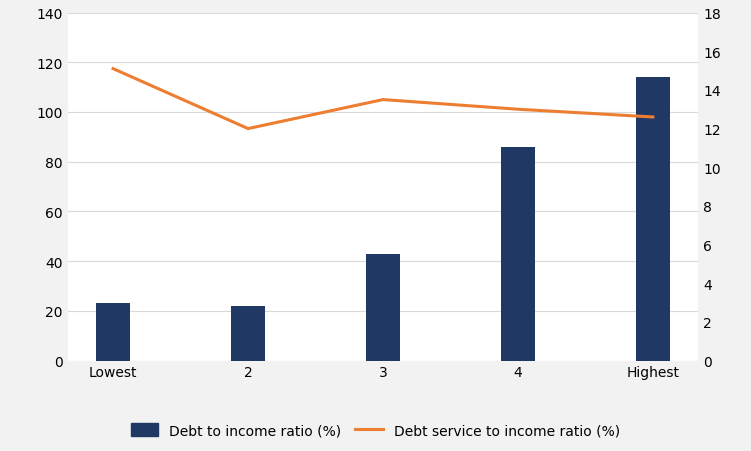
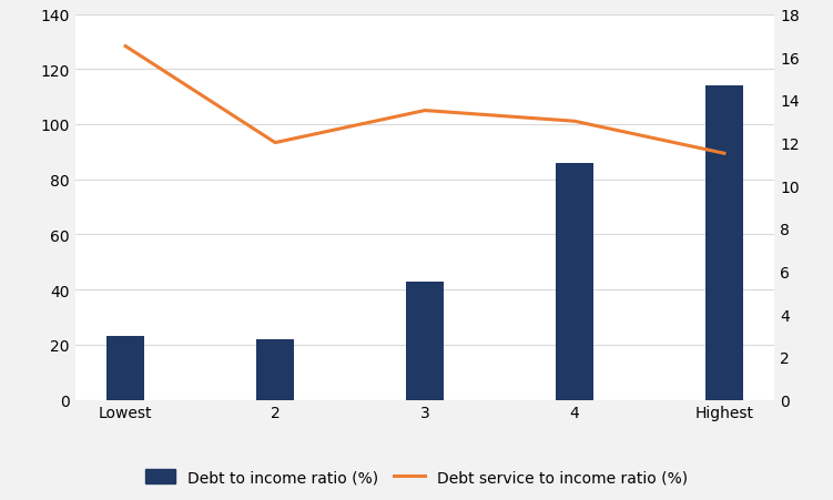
Debt service to income ratio (%)/Lowest: 15.1 -> 16.5
Debt service to income ratio (%)/Highest: 12.6 -> 11.5
